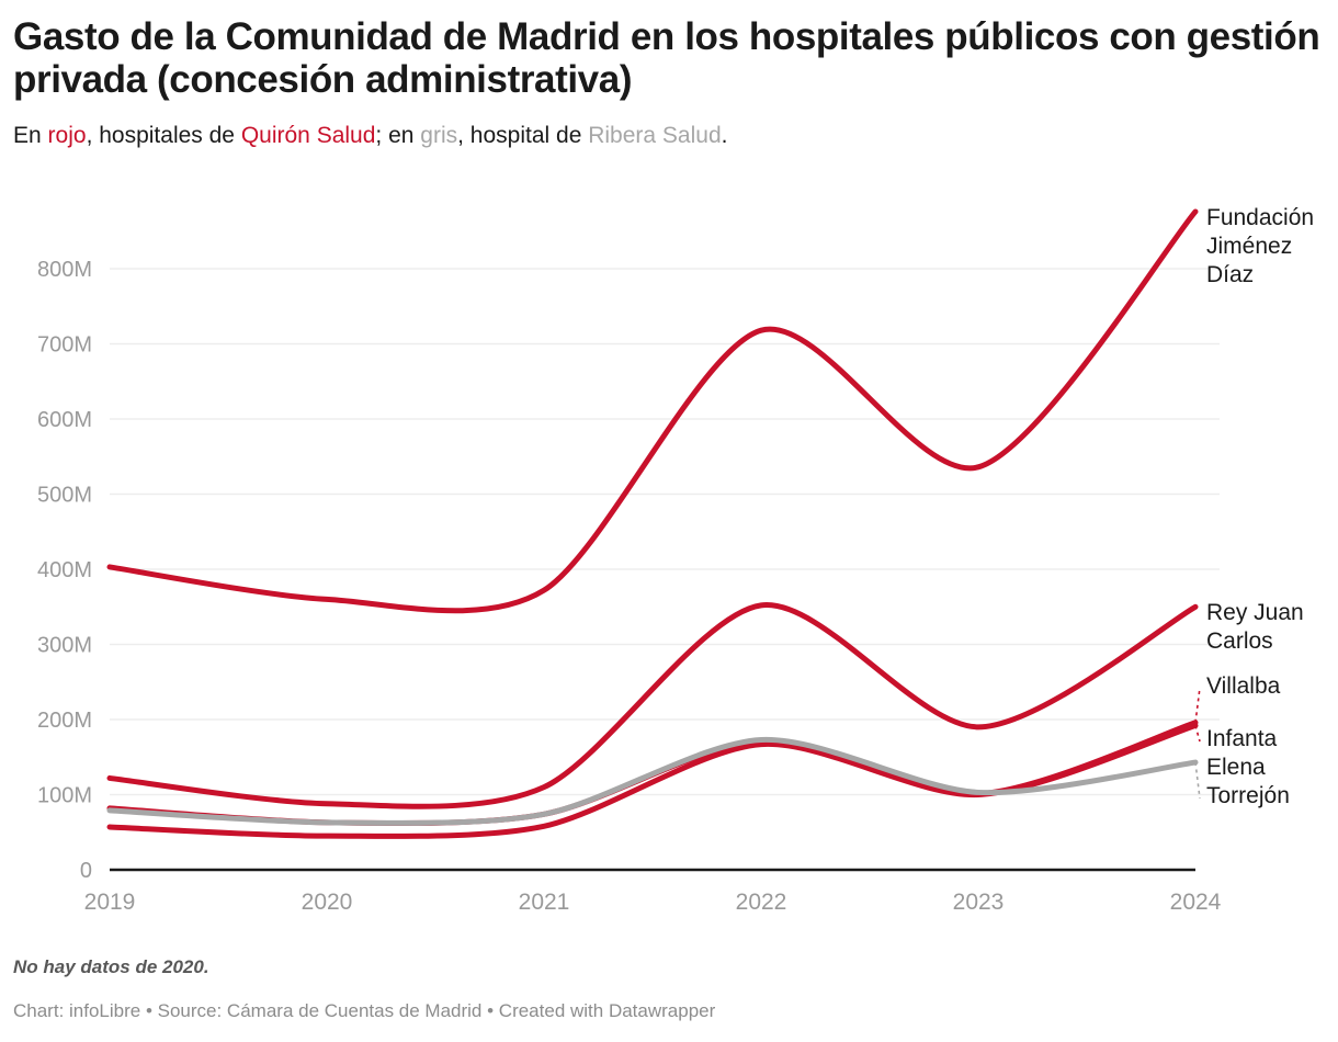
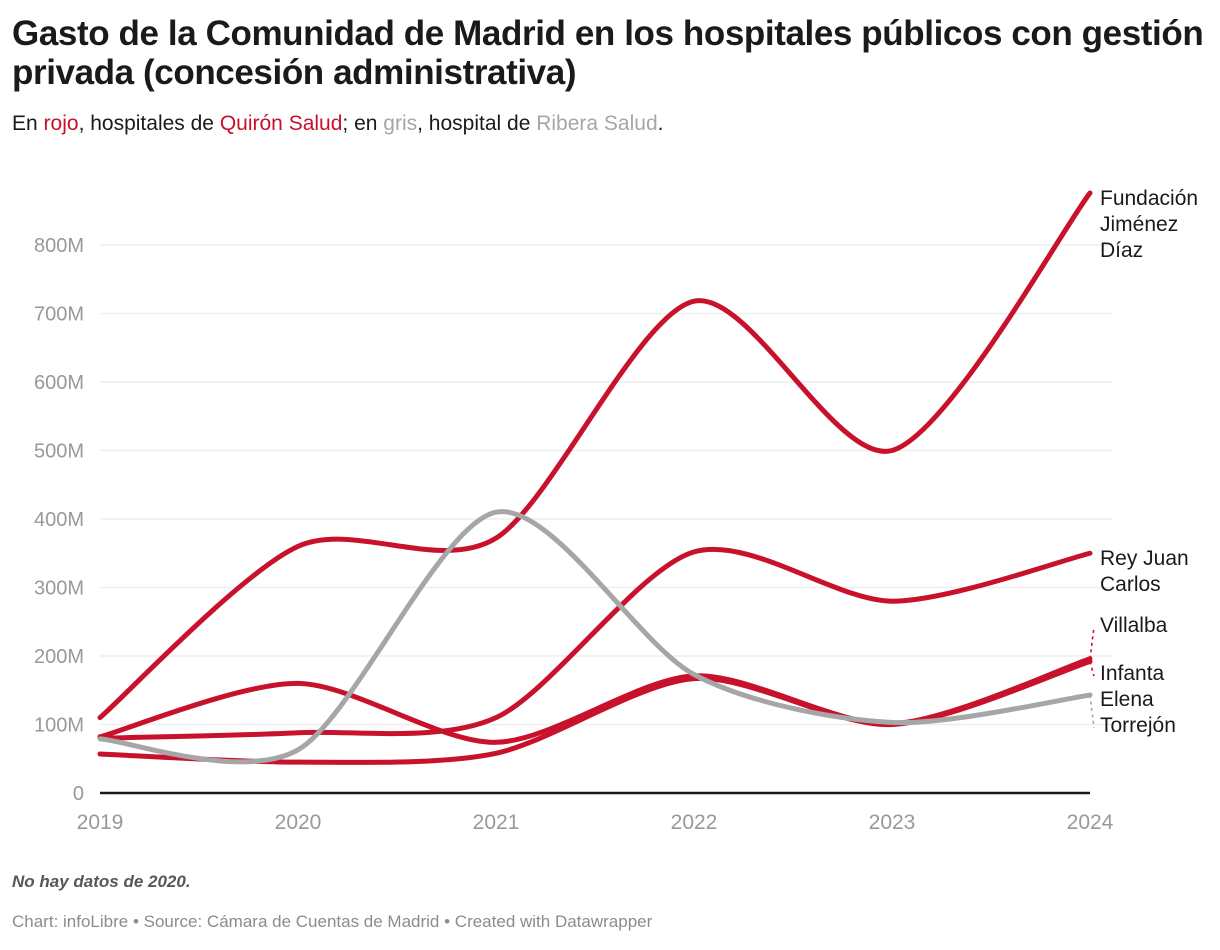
Fundación Jiménez Díaz/2019: 400M -> 110M
Rey Juan Carlos/2019: 120M -> 80M
Villalba/2020: 60M -> 160M
Torrejón/2021: 70M -> 410M
Fundación Jiménez Díaz/2023: 540M -> 500M
Rey Juan Carlos/2023: 190M -> 280M
